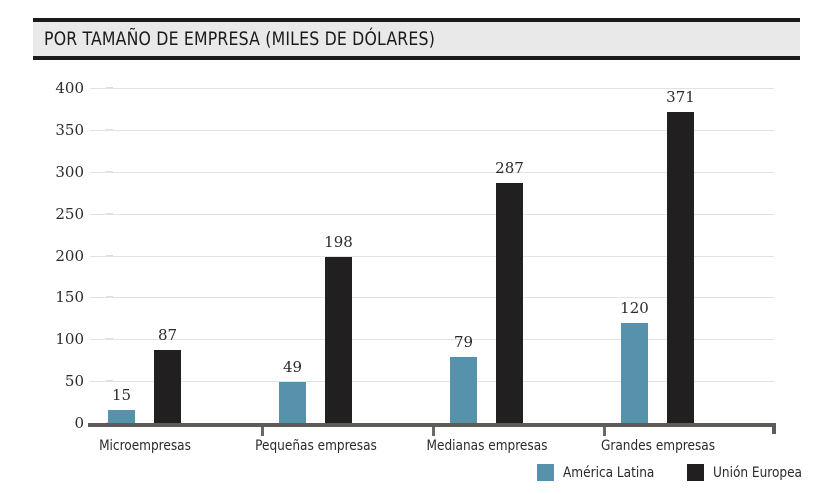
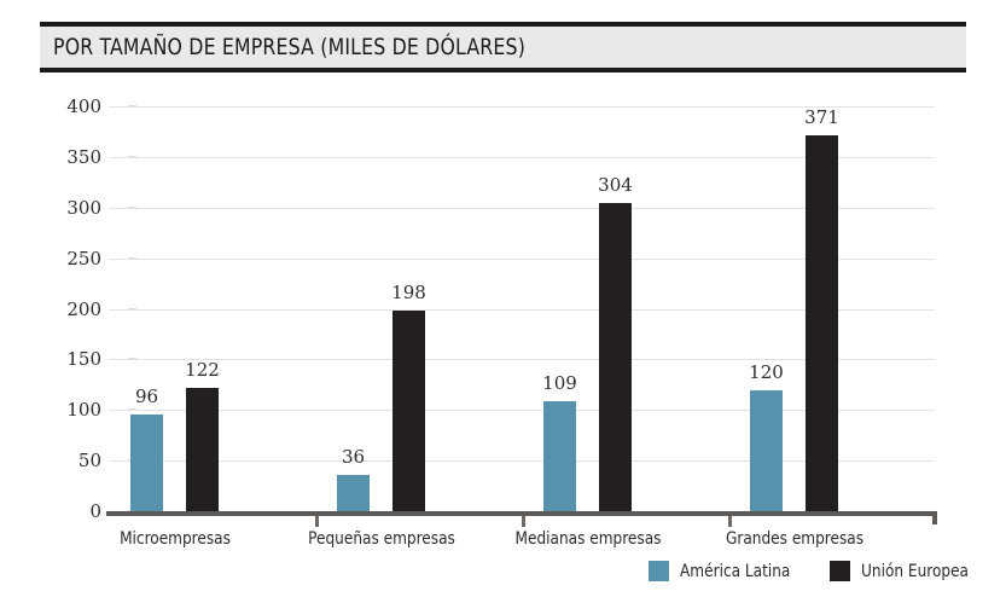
América Latina/Microempresas: 15 -> 96
Unión Europea/Microempresas: 87 -> 122
América Latina/Pequeñas empresas: 49 -> 36
América Latina/Medianas empresas: 79 -> 109
Unión Europea/Medianas empresas: 287 -> 304
